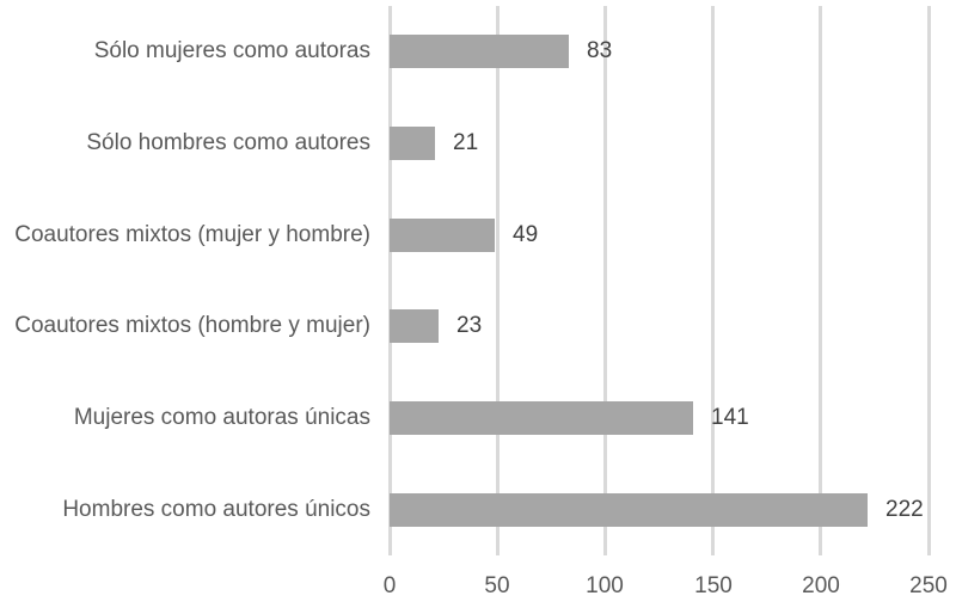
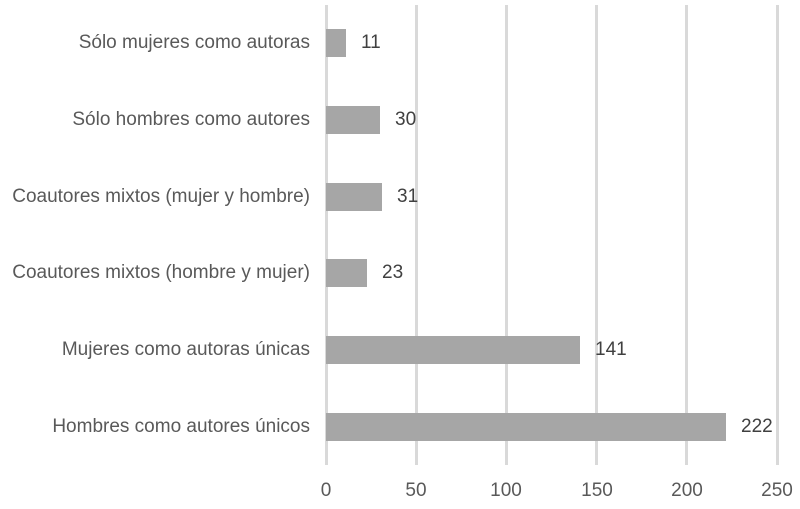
Sólo mujeres como autoras: 83 -> 11
Sólo hombres como autores: 21 -> 30
Coautores mixtos (mujer y hombre): 49 -> 31
